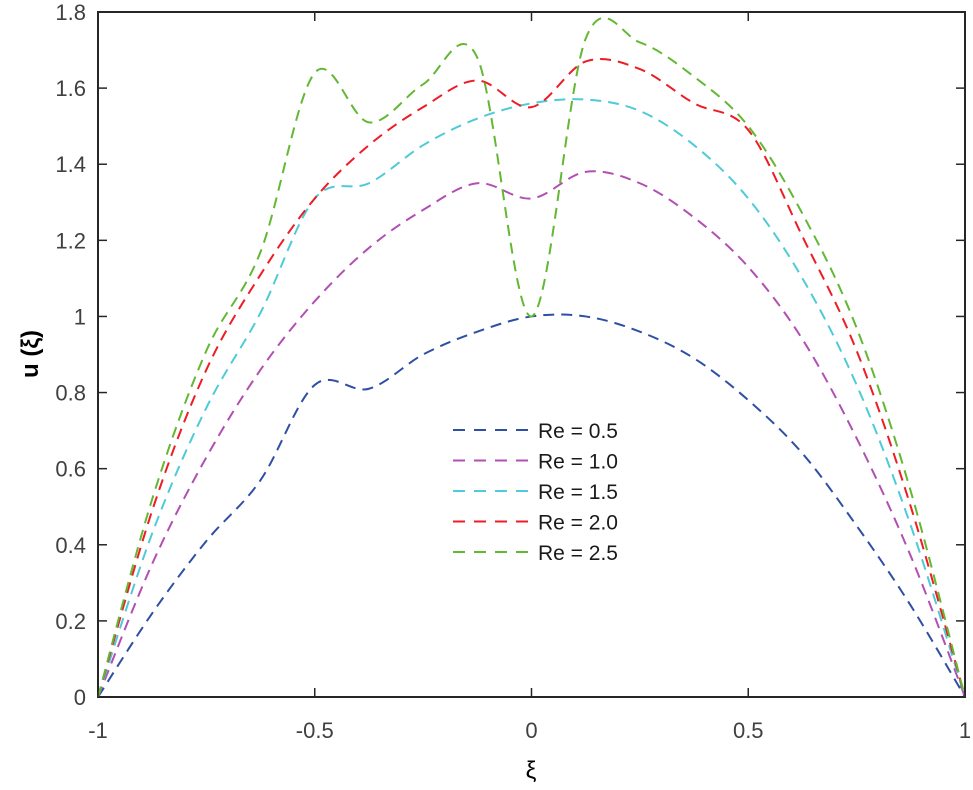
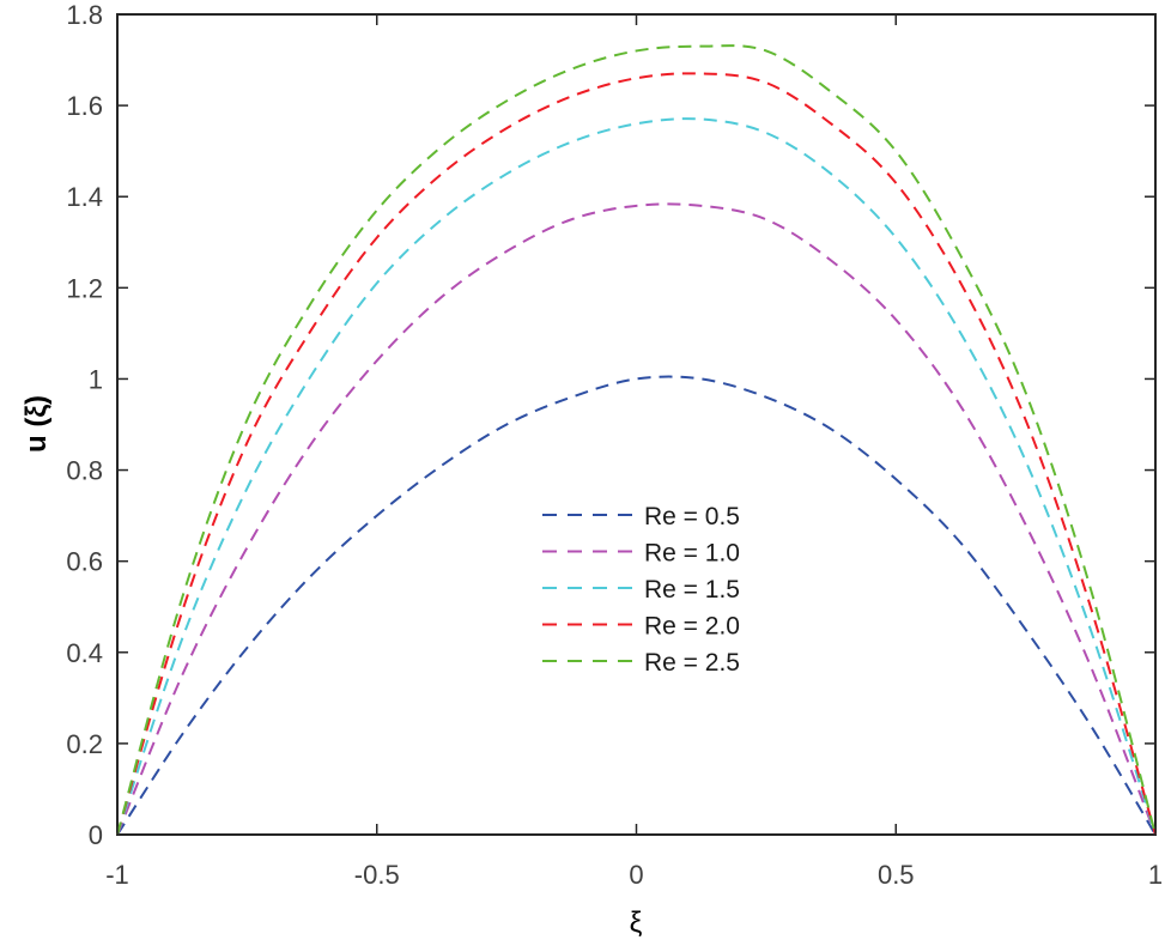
Re = 0.5/-0.5: 0.82 -> 0.70
Re = 1.5/-0.5: 1.31 -> 1.21
Re = 2.5/-0.5: 1.64 -> 1.37
Re = 1.0/0: 1.31 -> 1.38
Re = 2.0/0: 1.55 -> 1.66
Re = 2.5/0: 1.00 -> 1.72
Re = 2.0/0.5: 1.49 -> 1.43
